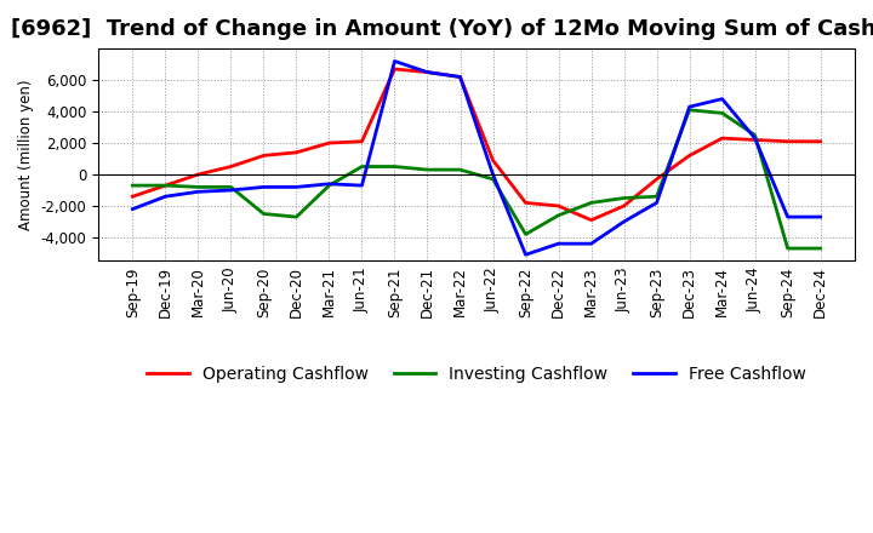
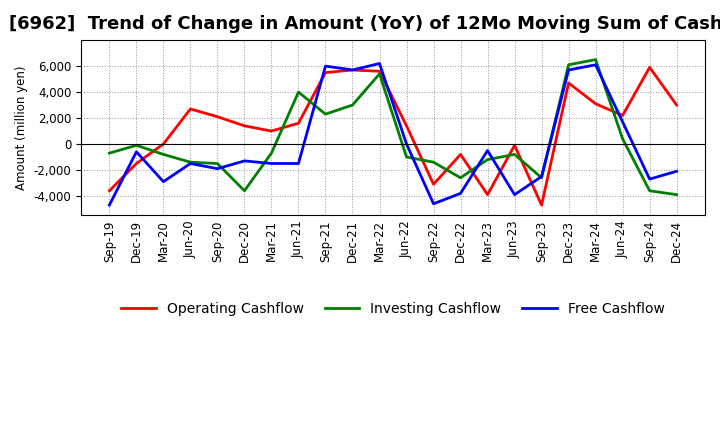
Operating Cashflow/Sep-19: -1,400 -> -3,600
Free Cashflow/Sep-19: -2,200 -> -4,700
Operating Cashflow/Dec-19: -700 -> -1,500
Investing Cashflow/Dec-19: -700 -> -100
Free Cashflow/Dec-19: -1,400 -> -600
Free Cashflow/Mar-20: -1,100 -> -2,900
Operating Cashflow/Jun-20: 500 -> 2,700
Investing Cashflow/Jun-20: -800 -> -1,400
Free Cashflow/Jun-20: -1,000 -> -1,500
Operating Cashflow/Sep-20: 1,200 -> 2,100
Investing Cashflow/Sep-20: -2,500 -> -1,500
Free Cashflow/Sep-20: -800 -> -1,900
Investing Cashflow/Dec-20: -2,700 -> -3,600
Free Cashflow/Dec-20: -800 -> -1,300
Operating Cashflow/Mar-21: 2,000 -> 1,000
Free Cashflow/Mar-21: -600 -> -1,500
Operating Cashflow/Jun-21: 2,100 -> 1,600
Investing Cashflow/Jun-21: 500 -> 4,000
Free Cashflow/Jun-21: -700 -> -1,500
Operating Cashflow/Sep-21: 6,700 -> 5,500
Investing Cashflow/Sep-21: 500 -> 2,300
Free Cashflow/Sep-21: 7,200 -> 6,000
Operating Cashflow/Dec-21: 6,500 -> 5,700
Investing Cashflow/Dec-21: 300 -> 3,000
Free Cashflow/Dec-21: 6,500 -> 5,700
Operating Cashflow/Mar-22: 6,200 -> 5,600
Investing Cashflow/Mar-22: 300 -> 5,400
Operating Cashflow/Jun-22: 900 -> 1,400
Investing Cashflow/Jun-22: -300 -> -1,000
Operating Cashflow/Sep-22: -1,800 -> -3,100
Investing Cashflow/Sep-22: -3,800 -> -1,400
Free Cashflow/Sep-22: -5,100 -> -4,600
Operating Cashflow/Dec-22: -2,000 -> -800
Free Cashflow/Dec-22: -4,400 -> -3,800
Operating Cashflow/Mar-23: -2,900 -> -3,900
Investing Cashflow/Mar-23: -1,800 -> -1,200
Free Cashflow/Mar-23: -4,400 -> -500
Operating Cashflow/Jun-23: -2,000 -> -100
Investing Cashflow/Jun-23: -1,500 -> -800
Free Cashflow/Jun-23: -3,000 -> -3,900
Operating Cashflow/Sep-23: -300 -> -4,700
Investing Cashflow/Sep-23: -1,400 -> -2,600
Free Cashflow/Sep-23: -1,800 -> -2,500
Operating Cashflow/Dec-23: 1,200 -> 4,700
Investing Cashflow/Dec-23: 4,100 -> 6,100
Free Cashflow/Dec-23: 4,300 -> 5,700
Operating Cashflow/Mar-24: 2,300 -> 3,100
Investing Cashflow/Mar-24: 3,900 -> 6,500
Free Cashflow/Mar-24: 4,800 -> 6,100
Investing Cashflow/Jun-24: 2,500 -> 400
Free Cashflow/Jun-24: 2,300 -> 1,700
Operating Cashflow/Sep-24: 2,100 -> 5,900
Investing Cashflow/Sep-24: -4,700 -> -3,600
Operating Cashflow/Dec-24: 2,100 -> 3,000
Investing Cashflow/Dec-24: -4,700 -> -3,900
Free Cashflow/Dec-24: -2,700 -> -2,100
